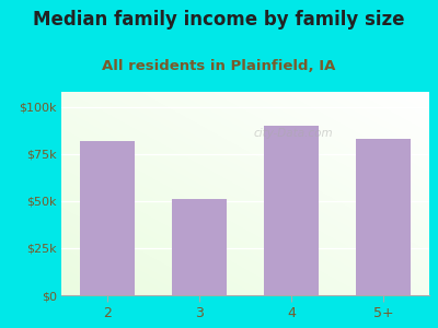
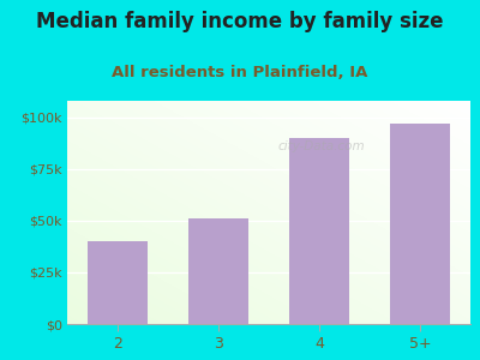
2: $82k -> $40k
5+: $83k -> $97k
